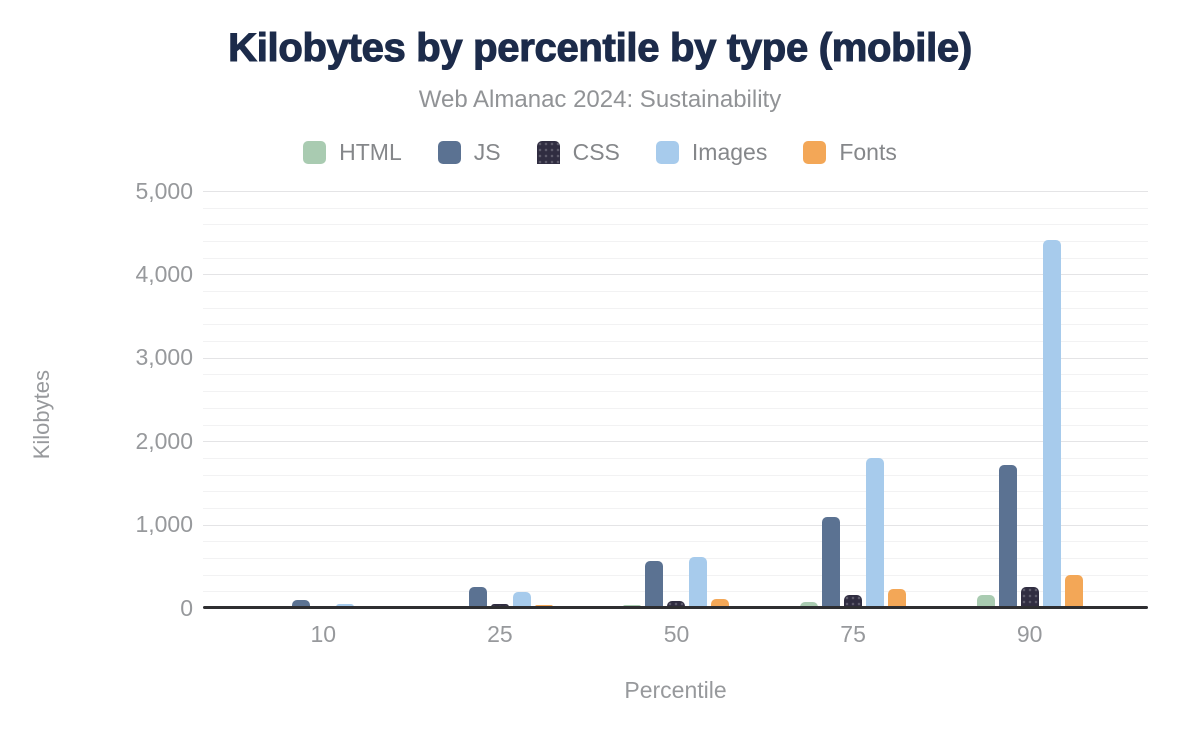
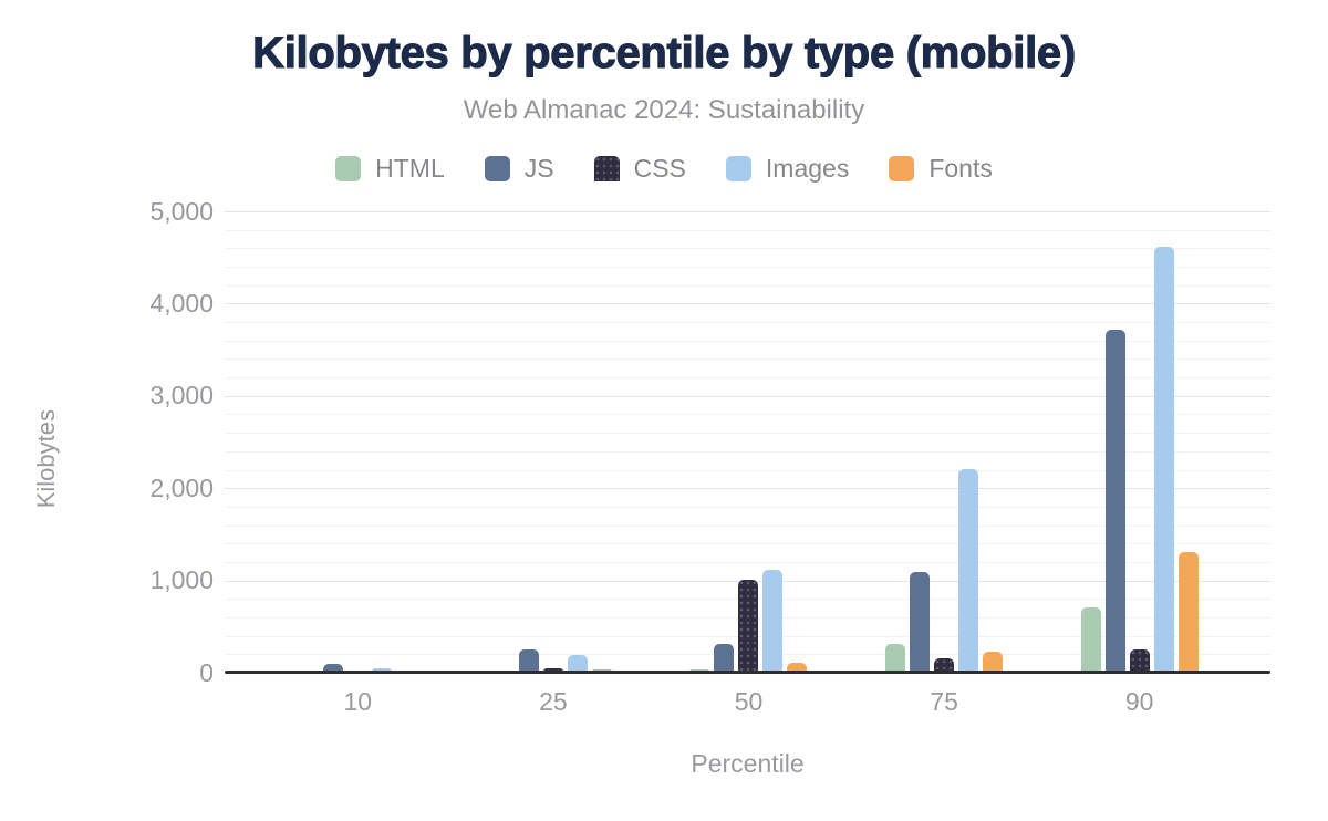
JS/50: 600 -> 300
CSS/50: 100 -> 1000
Images/50: 600 -> 1100
HTML/75: 100 -> 300
Images/75: 1800 -> 2200
HTML/90: 100 -> 700
JS/90: 1700 -> 3700
Images/90: 4400 -> 4600
Fonts/90: 400 -> 1300
